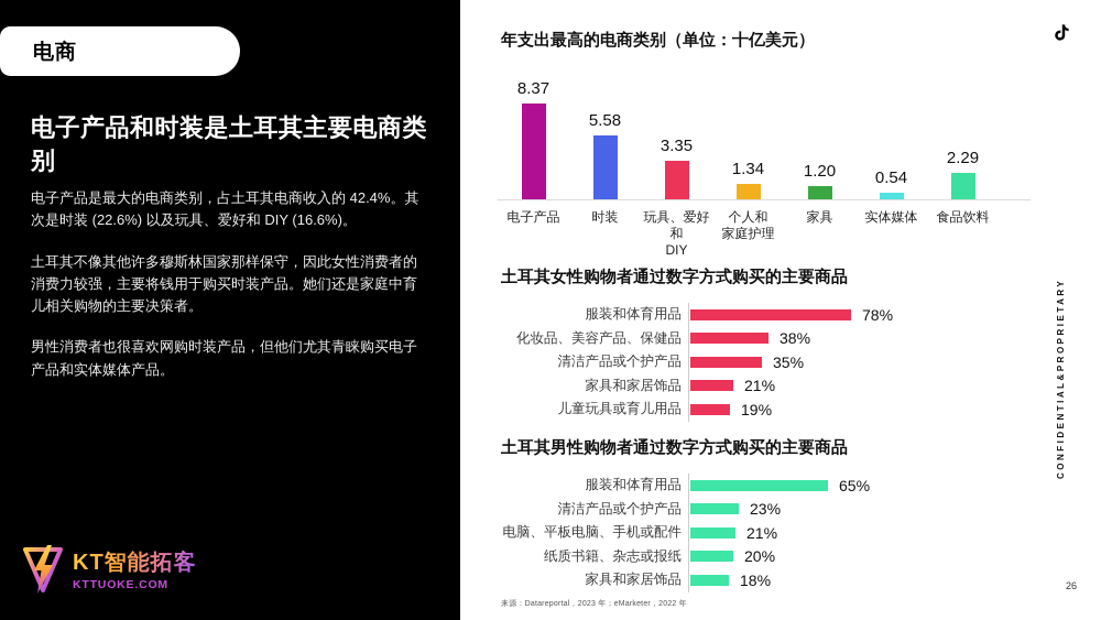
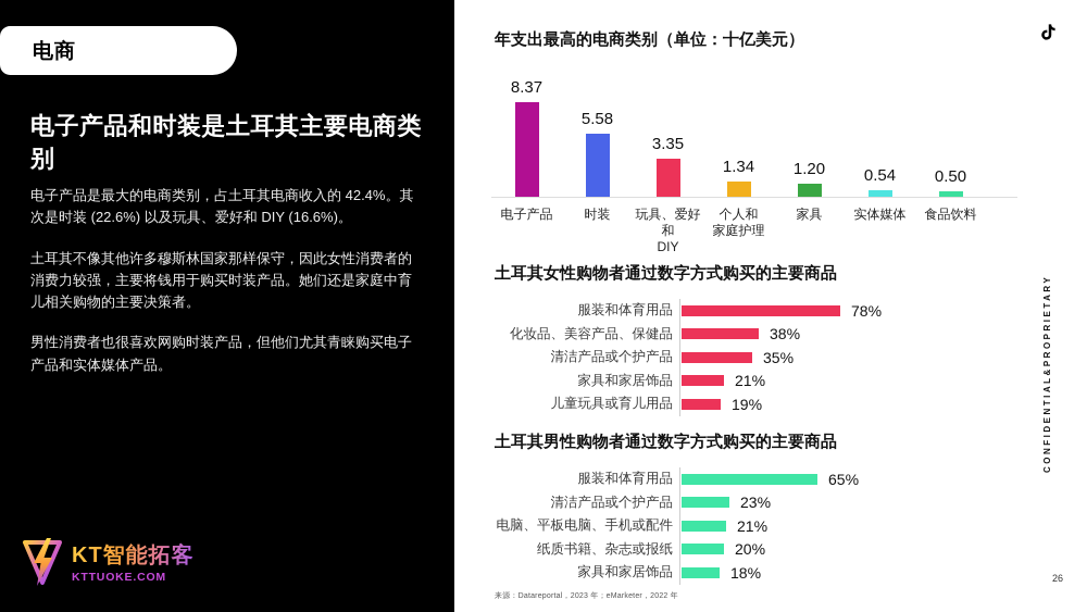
年支出最高的电商类别（单位：十亿美元）/食品饮料: 2.29 -> 0.50
